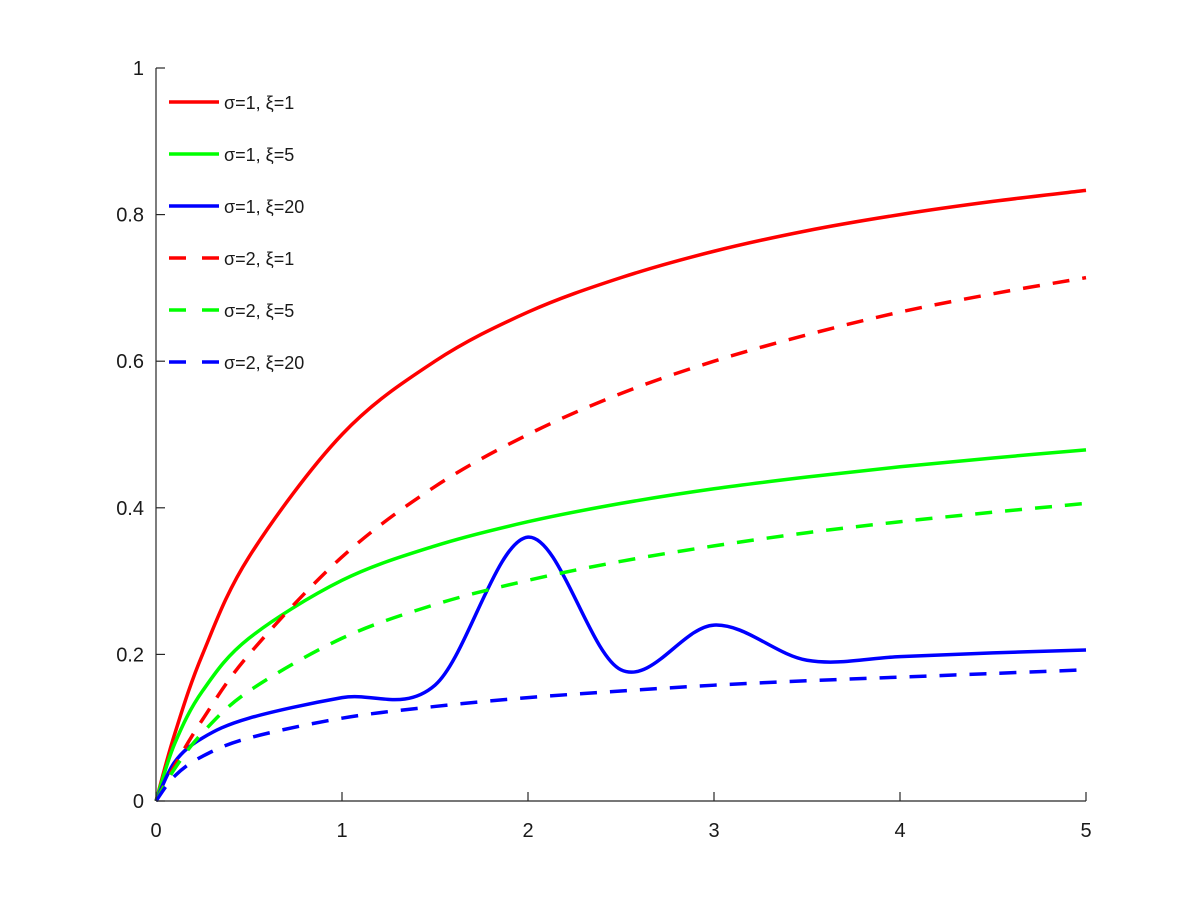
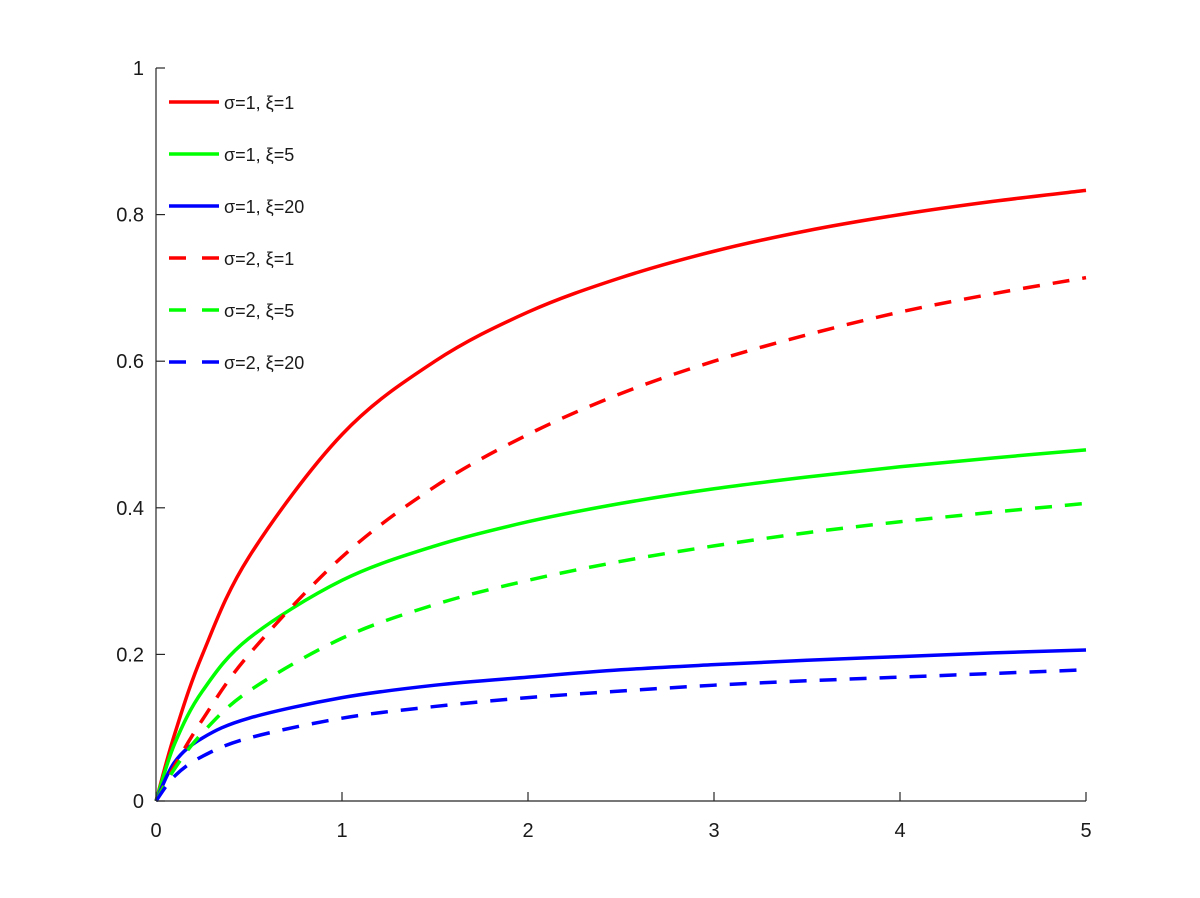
σ=1, ξ=20/2: 0.36 -> 0.17
σ=1, ξ=20/3: 0.24 -> 0.19
